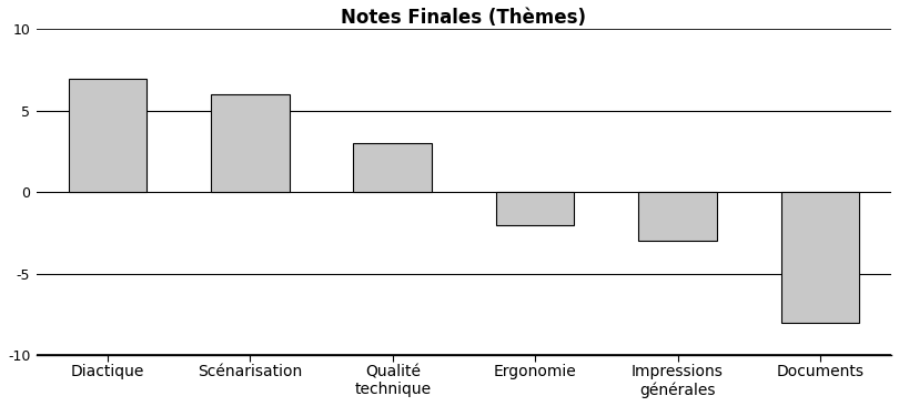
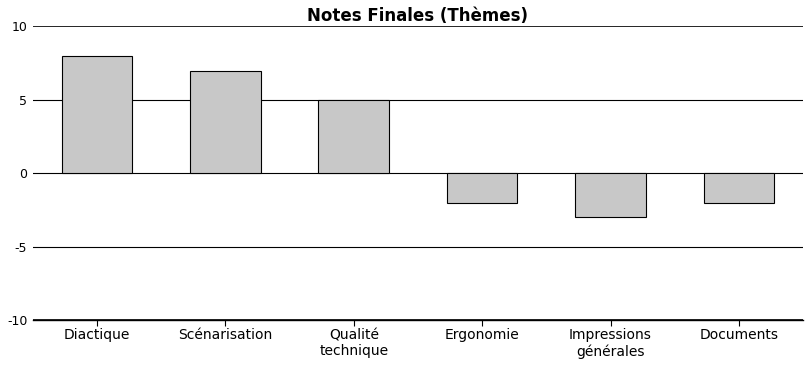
Diactique: 7 -> 8
Scénarisation: 6 -> 7
Qualité technique: 3 -> 5
Documents: -8 -> -2
